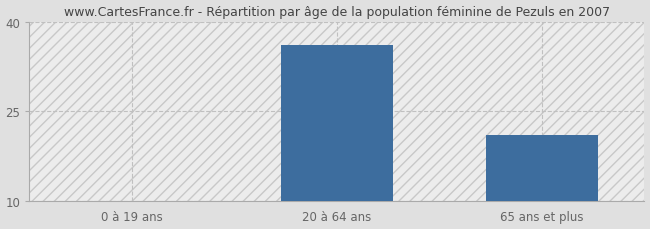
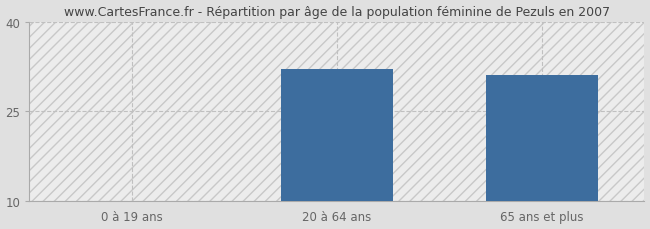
20 à 64 ans: 36 -> 32
65 ans et plus: 21 -> 31
